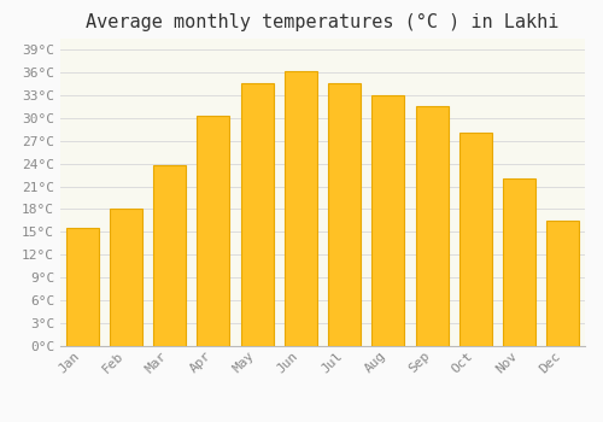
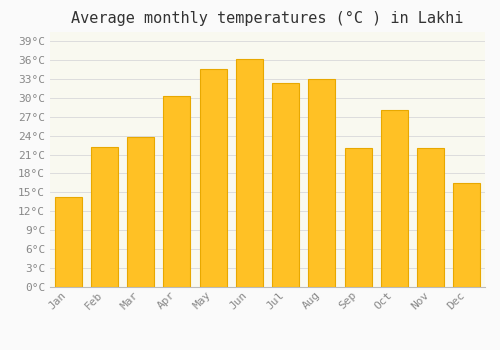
Jan: 15.5°C -> 14.2°C
Feb: 18.0°C -> 22.2°C
Jul: 34.5°C -> 32.4°C
Sep: 31.5°C -> 22.0°C
